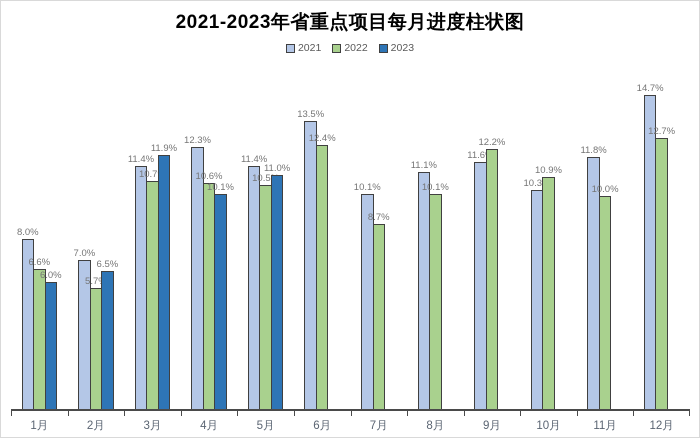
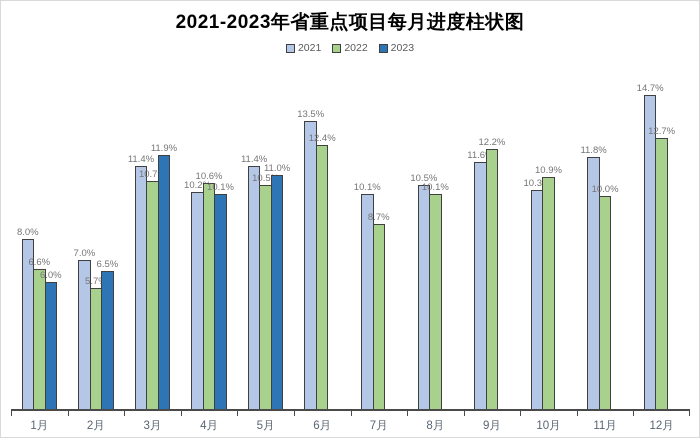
2021/4月: 12.3% -> 10.2%
2021/8月: 11.1% -> 10.5%
